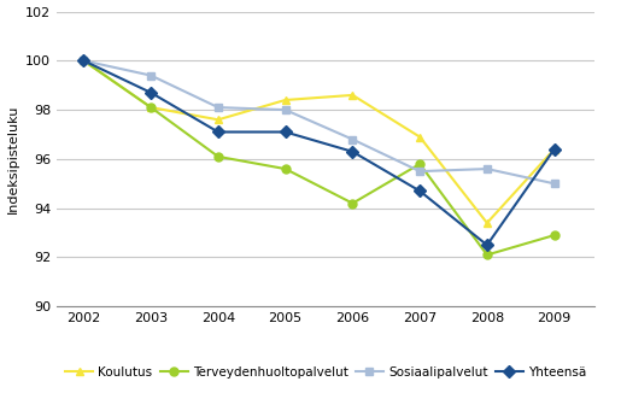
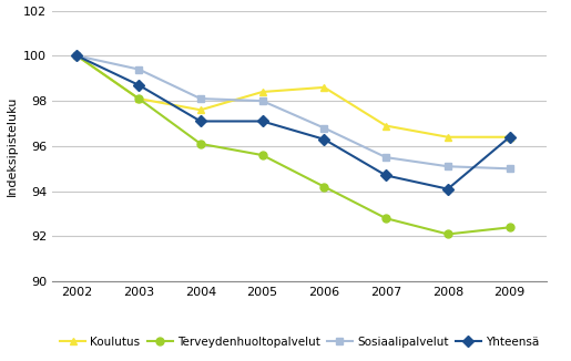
Terveydenhuoltopalvelut/2007: 95.8 -> 92.8
Koulutus/2008: 93.4 -> 96.4
Sosiaalipalvelut/2008: 95.6 -> 95.1
Yhteensä/2008: 92.5 -> 94.1
Terveydenhuoltopalvelut/2009: 92.9 -> 92.4
